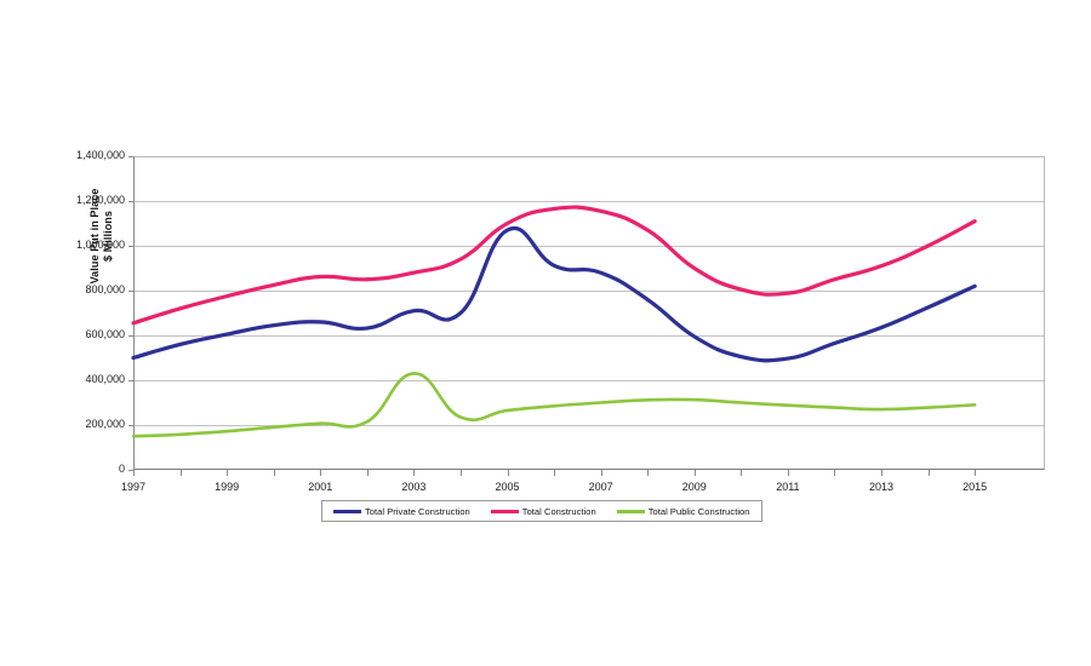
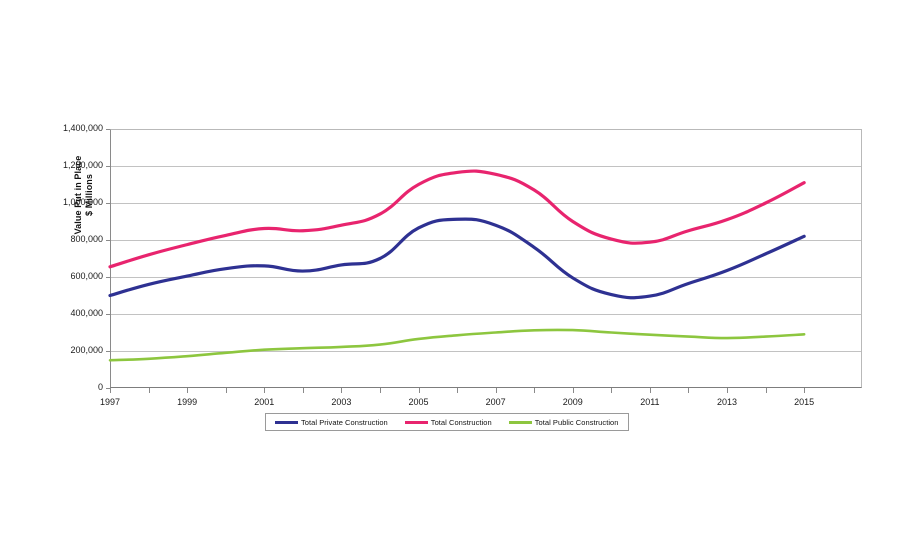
Total Private Construction/2003: 710000 -> 660000
Total Public Construction/2003: 430000 -> 220000
Total Private Construction/2005: 1070000 -> 860000
